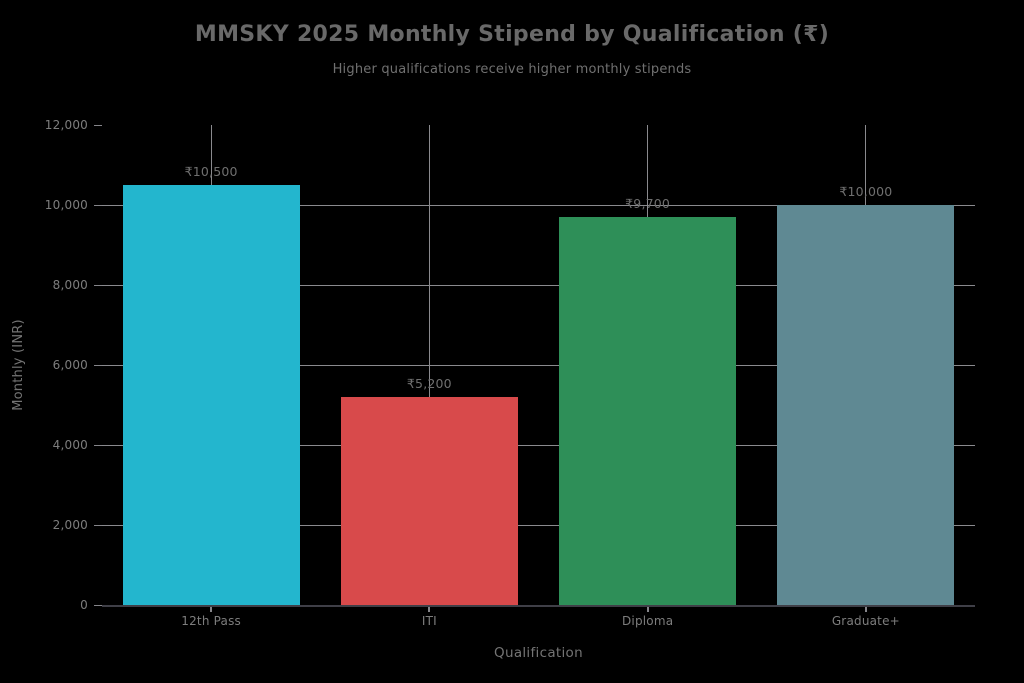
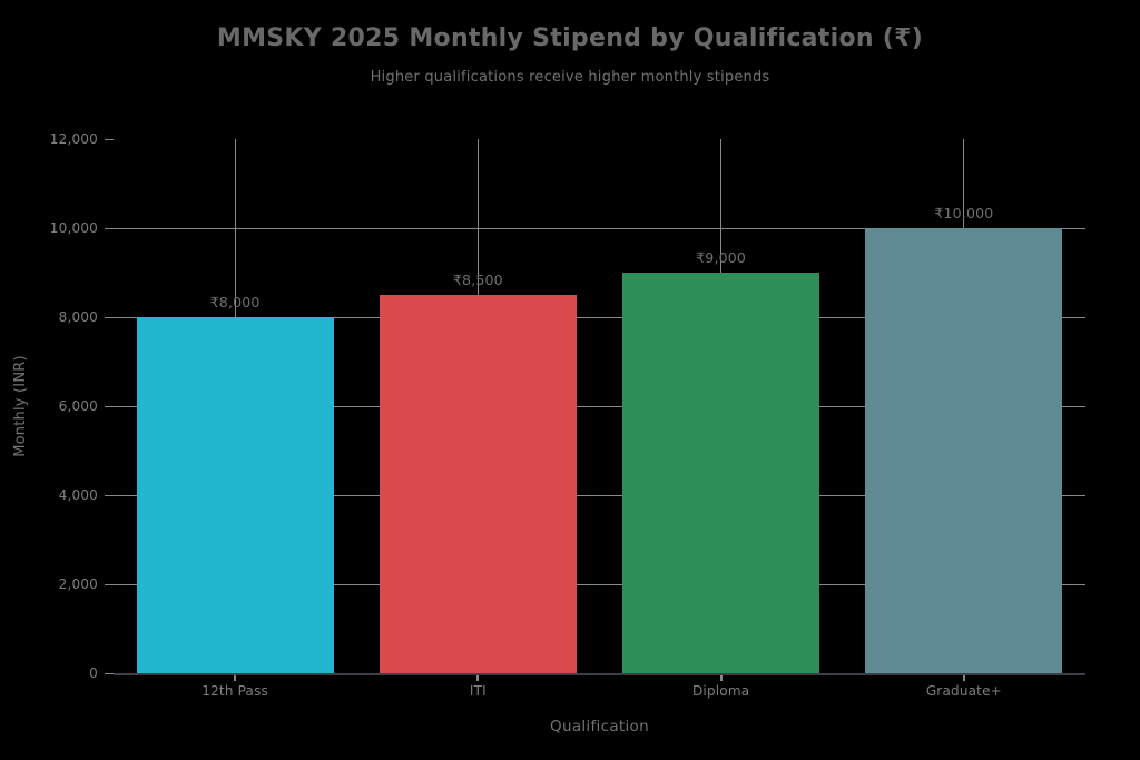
12th Pass: 10,500 -> 8,000
ITI: 5,200 -> 8,500
Diploma: 9,700 -> 9,000
